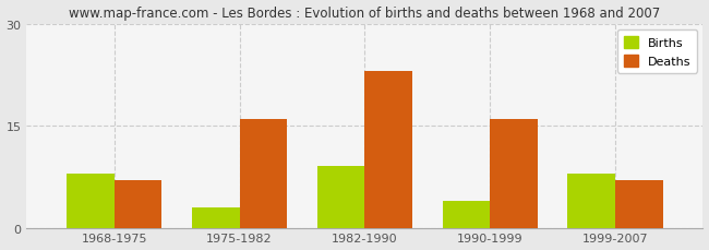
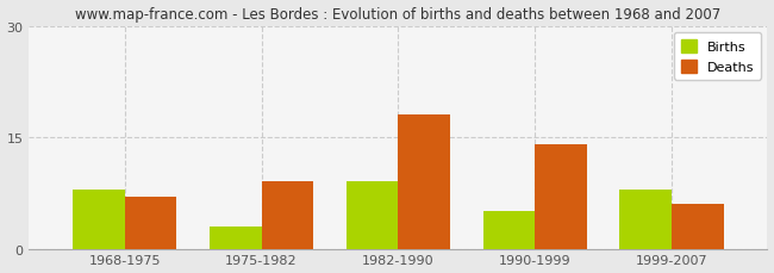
Deaths/1975-1982: 16 -> 9
Deaths/1982-1990: 23 -> 18
Births/1990-1999: 4 -> 5
Deaths/1990-1999: 16 -> 14
Deaths/1999-2007: 7 -> 6
